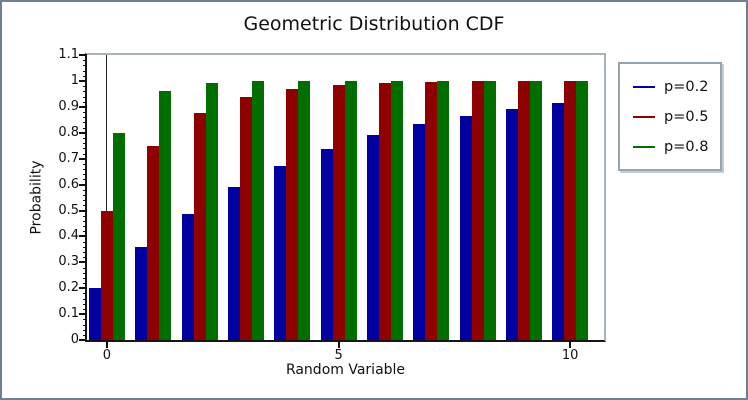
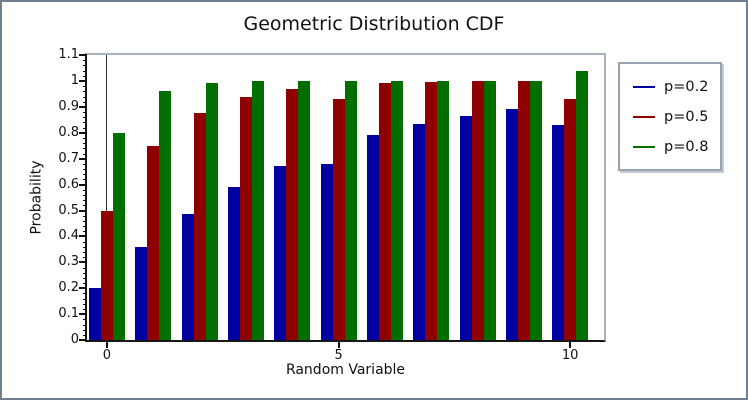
p=0.2/5: 0.74 -> 0.68
p=0.5/5: 0.98 -> 0.93
p=0.2/10: 0.91 -> 0.83
p=0.5/10: 1.00 -> 0.93
p=0.8/10: 1.00 -> 1.04
